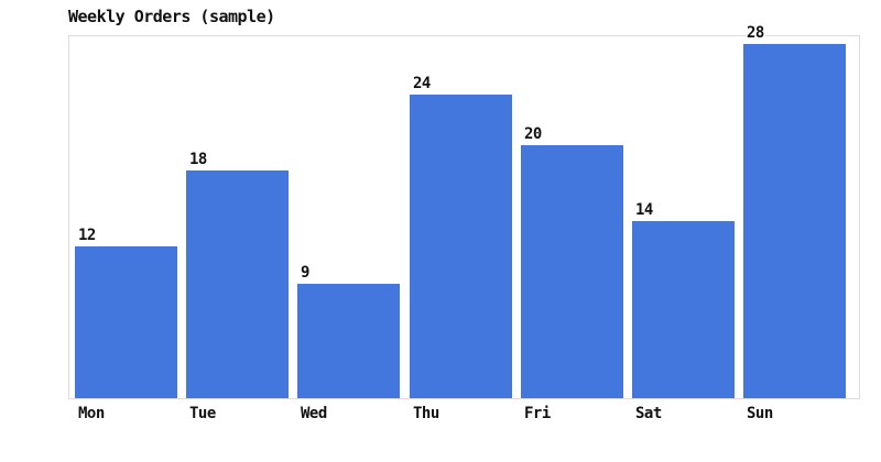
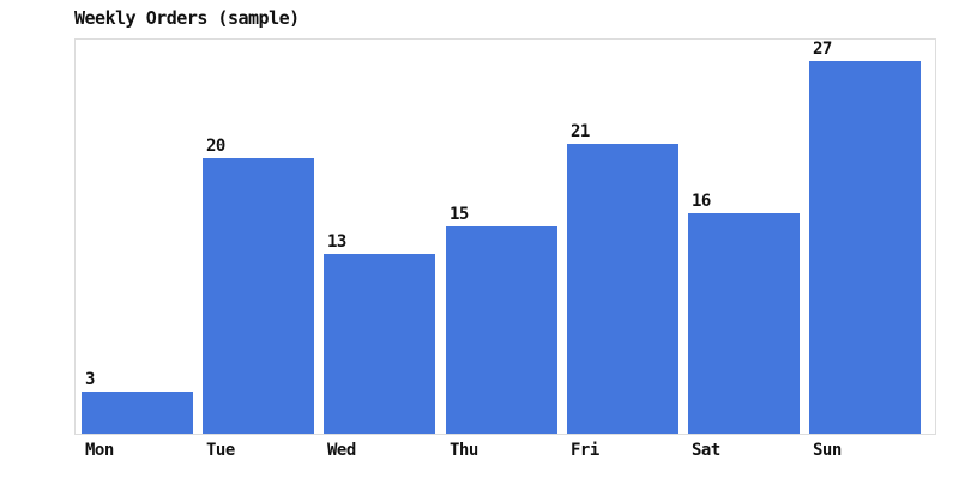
Mon: 12 -> 3
Tue: 18 -> 20
Wed: 9 -> 13
Thu: 24 -> 15
Fri: 20 -> 21
Sat: 14 -> 16
Sun: 28 -> 27
